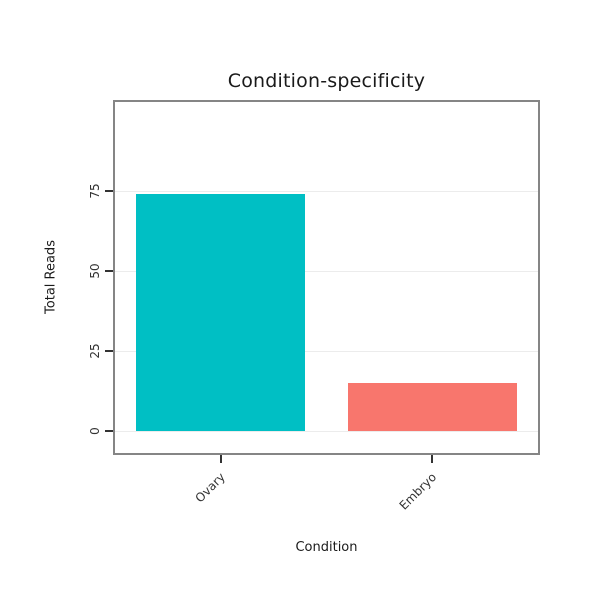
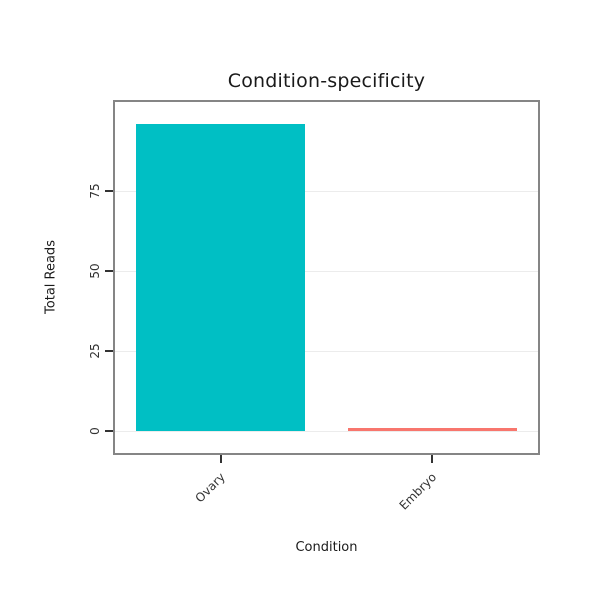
Ovary: 74 -> 96
Embryo: 15 -> 1
